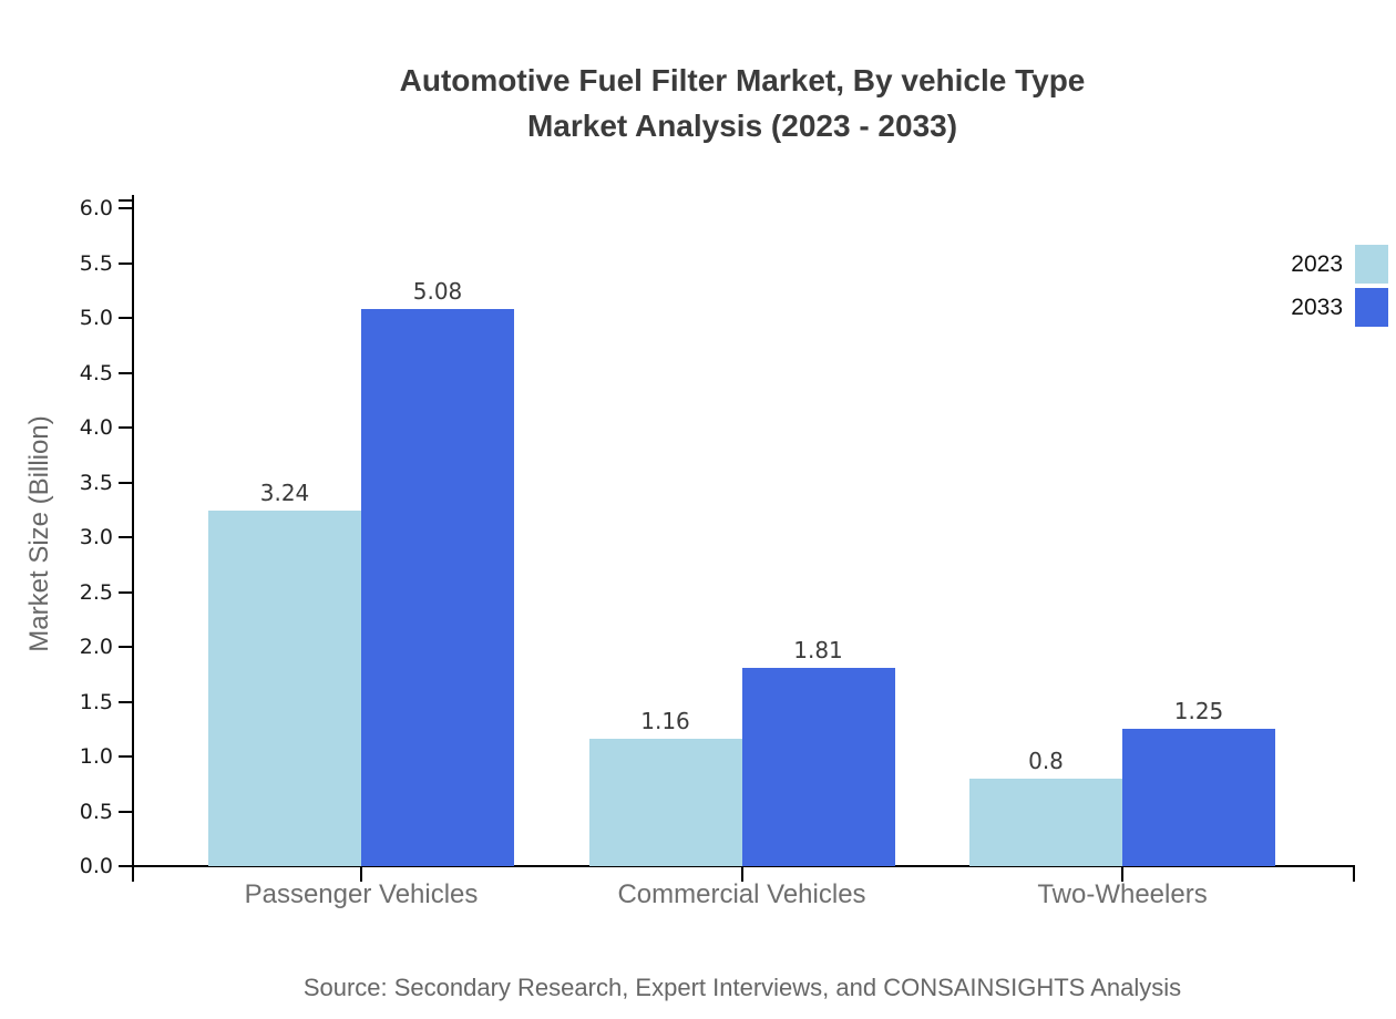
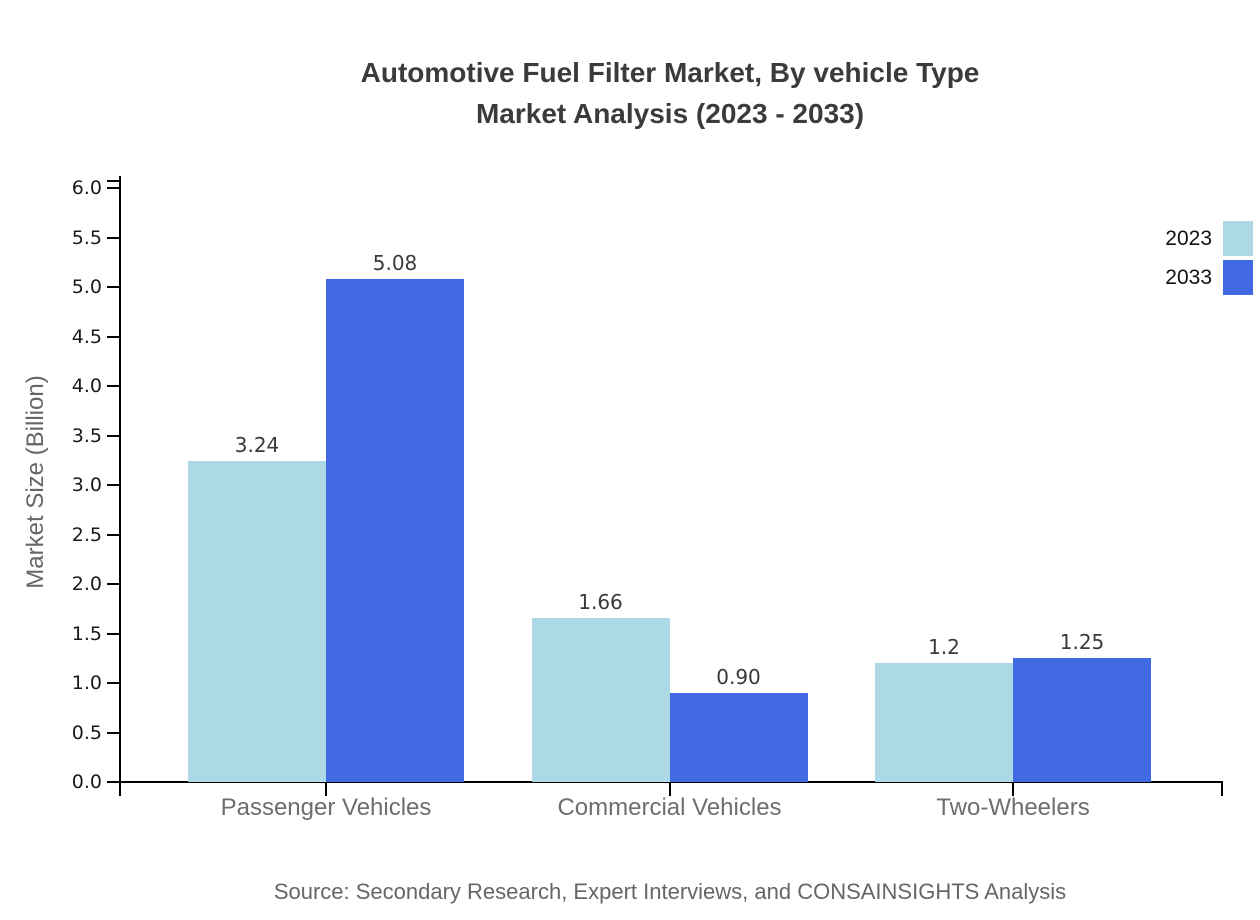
2023/Commercial Vehicles: 1.16 -> 1.66
2033/Commercial Vehicles: 1.81 -> 0.90
2023/Two-Wheelers: 0.8 -> 1.2
